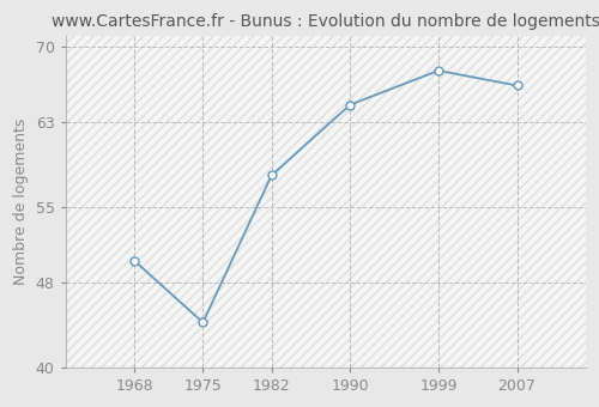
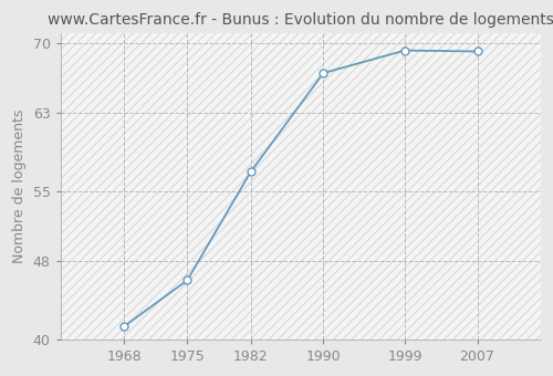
1968: 50.0 -> 41.3
1975: 44.2 -> 46.0
1982: 58.0 -> 57.0
1990: 64.6 -> 67.0
1999: 67.8 -> 69.3
2007: 66.4 -> 69.2
